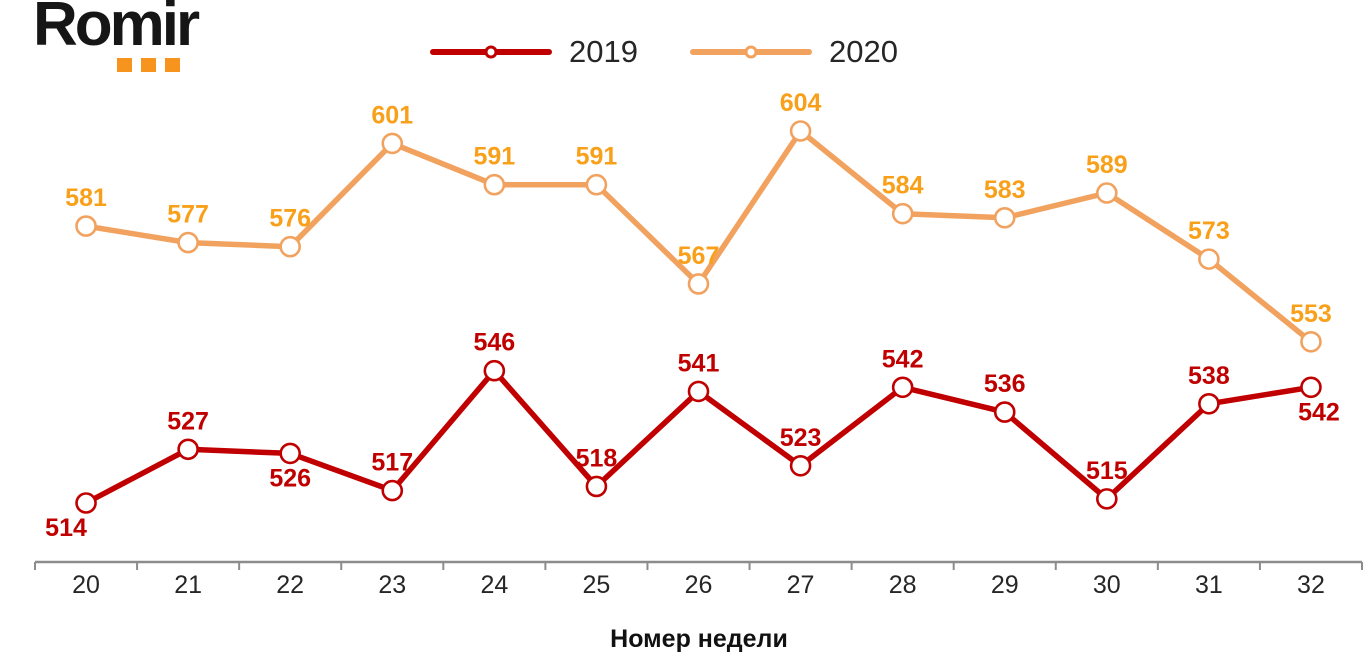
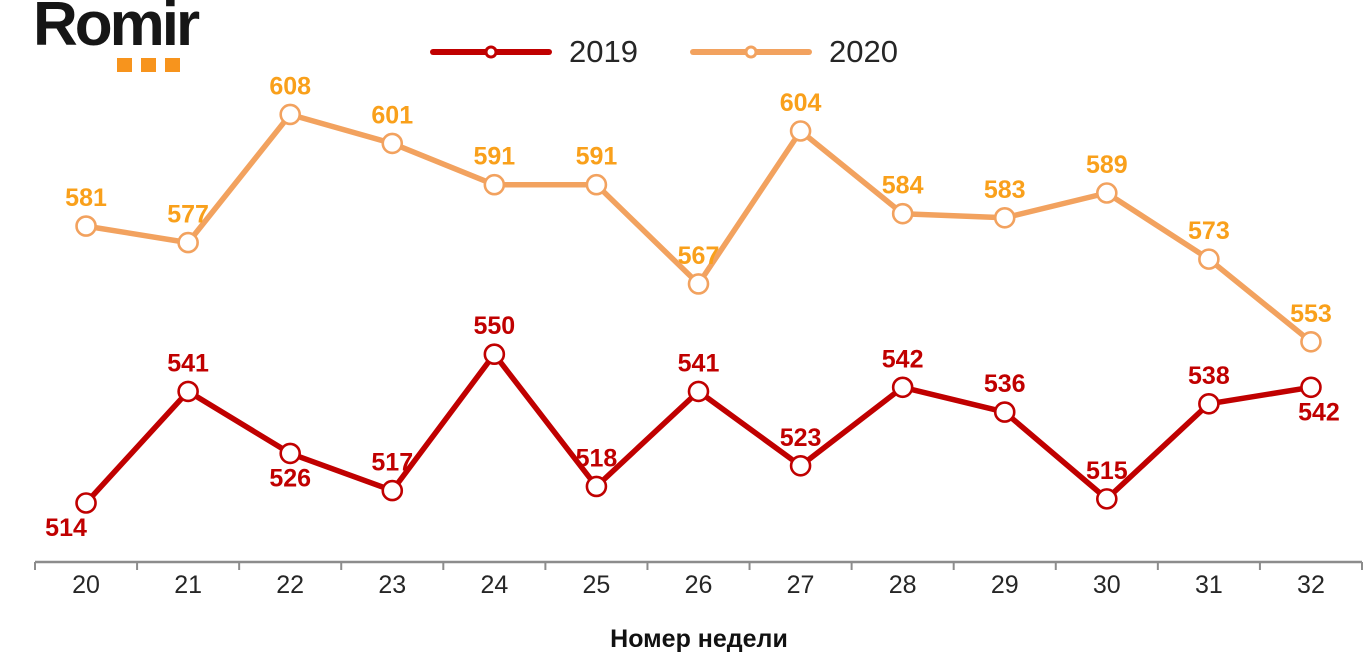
2019/21: 527 -> 541
2020/22: 576 -> 608
2019/24: 546 -> 550
